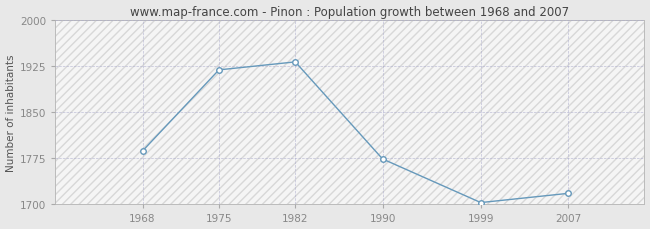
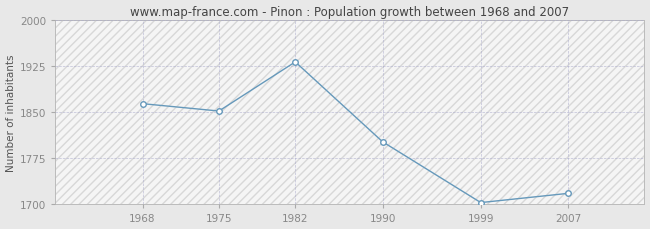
1968: 1787 -> 1864
1975: 1919 -> 1852
1990: 1774 -> 1802
